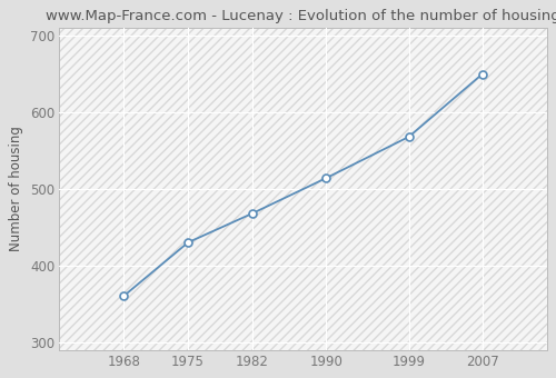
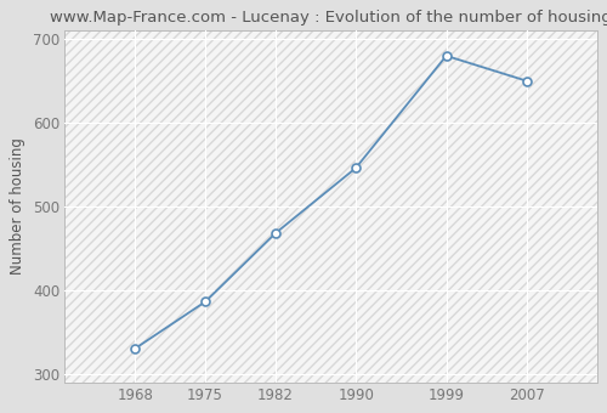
1968: 360 -> 330
1975: 430 -> 386
1990: 514 -> 546
1999: 568 -> 680
